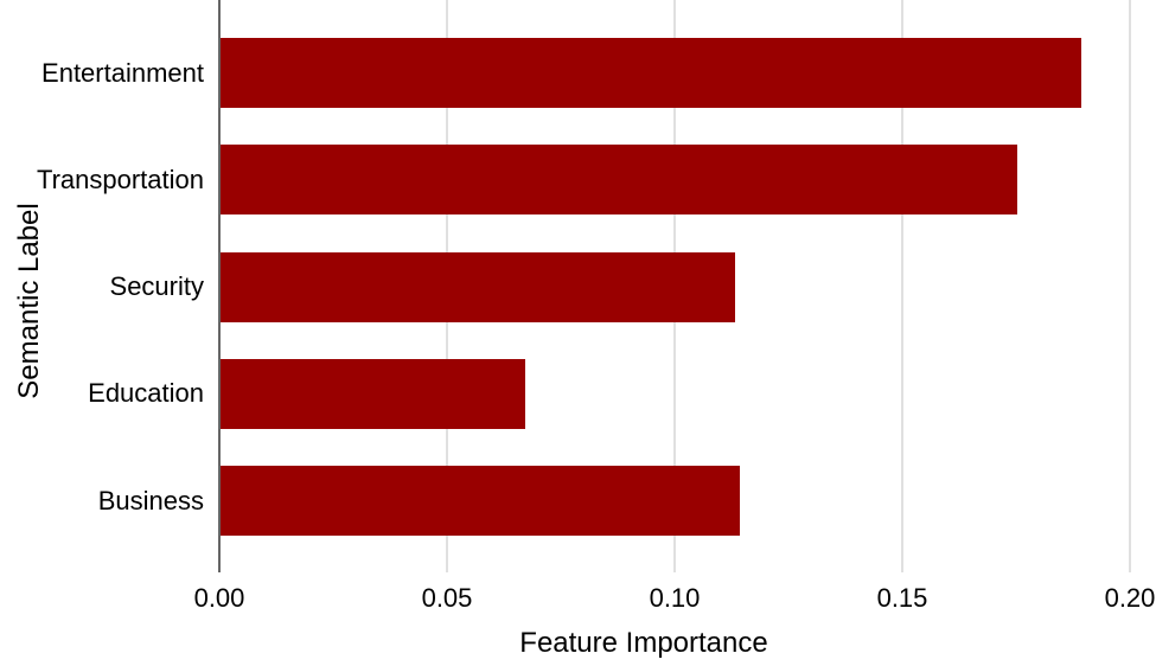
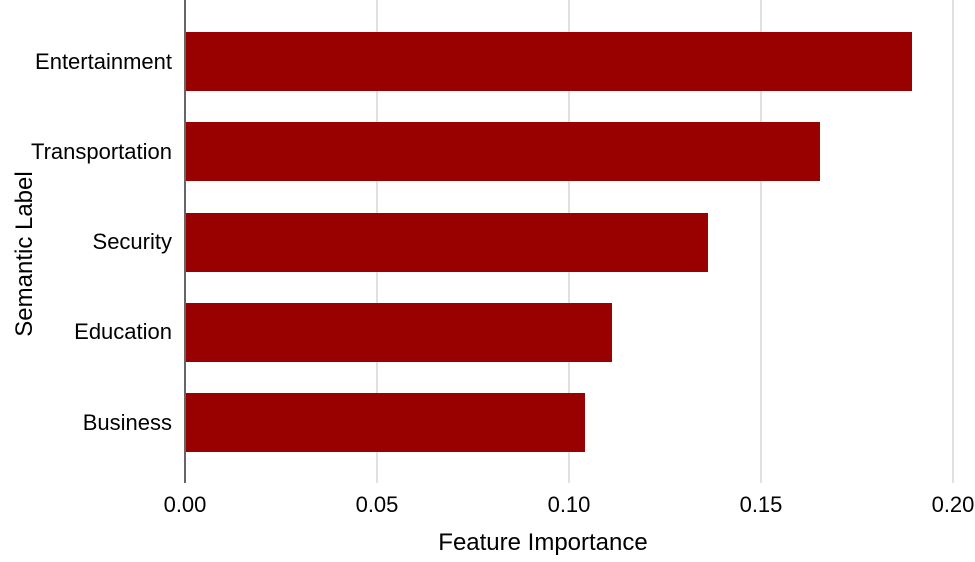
Transportation: 0.175 -> 0.165
Security: 0.113 -> 0.136
Education: 0.067 -> 0.111
Business: 0.114 -> 0.104
